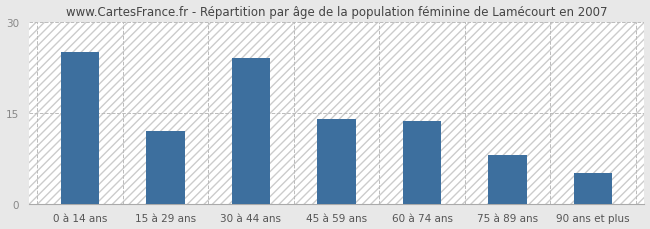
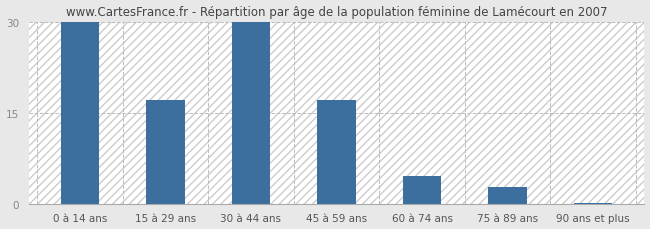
0 à 14 ans: 25.0 -> 30.0
15 à 29 ans: 12.0 -> 17.0
30 à 44 ans: 24.0 -> 30.0
45 à 59 ans: 14.0 -> 17.0
60 à 74 ans: 13.6 -> 4.5
75 à 89 ans: 8.0 -> 2.8
90 ans et plus: 5.0 -> 0.2
